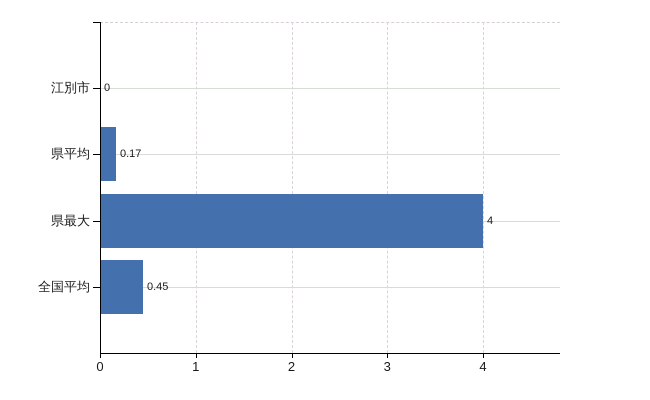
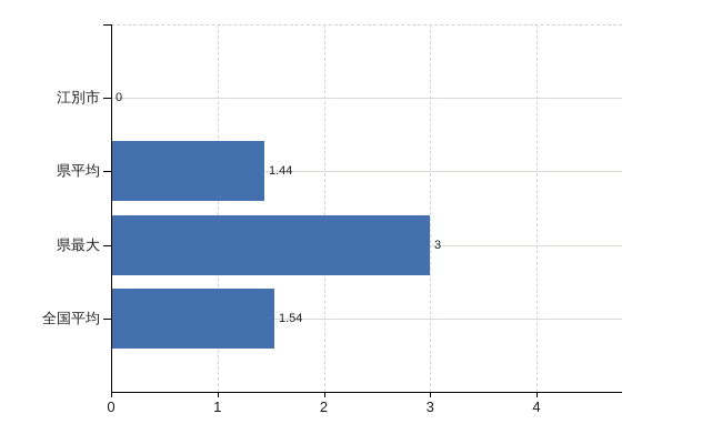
県平均: 0.17 -> 1.44
県最大: 4 -> 3
全国平均: 0.45 -> 1.54
